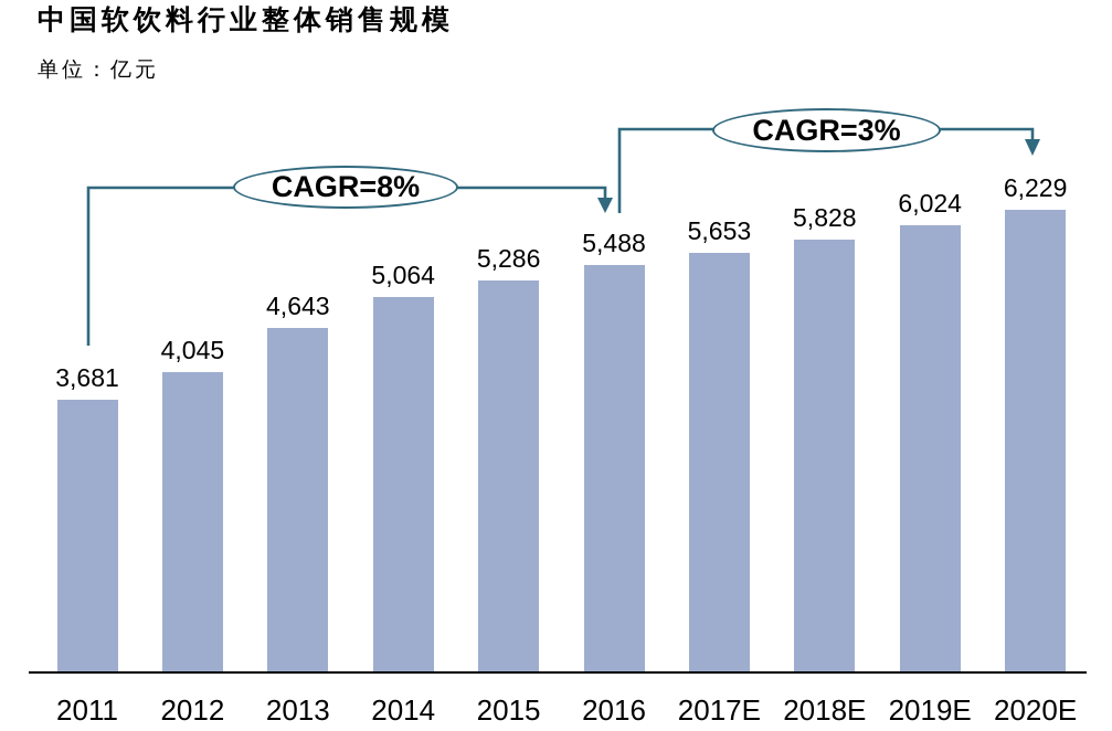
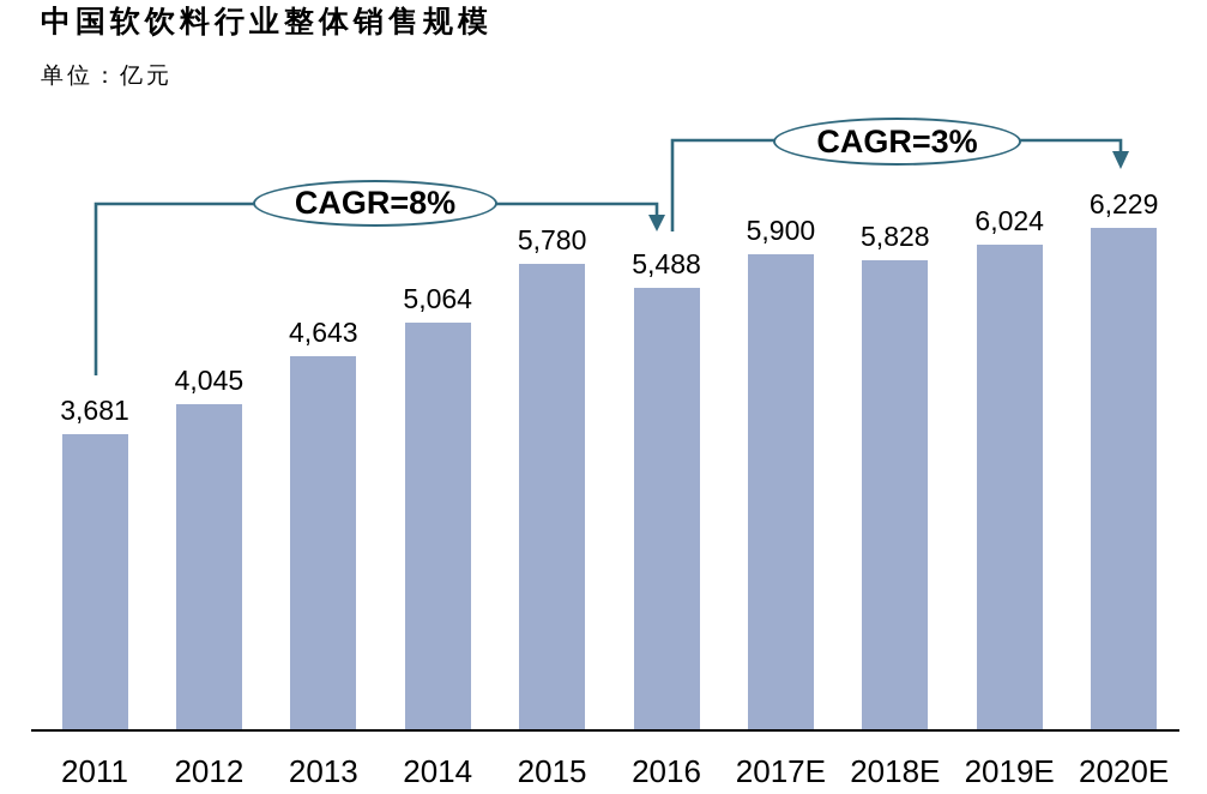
2015: 5,286 -> 5,780
2017E: 5,653 -> 5,900
